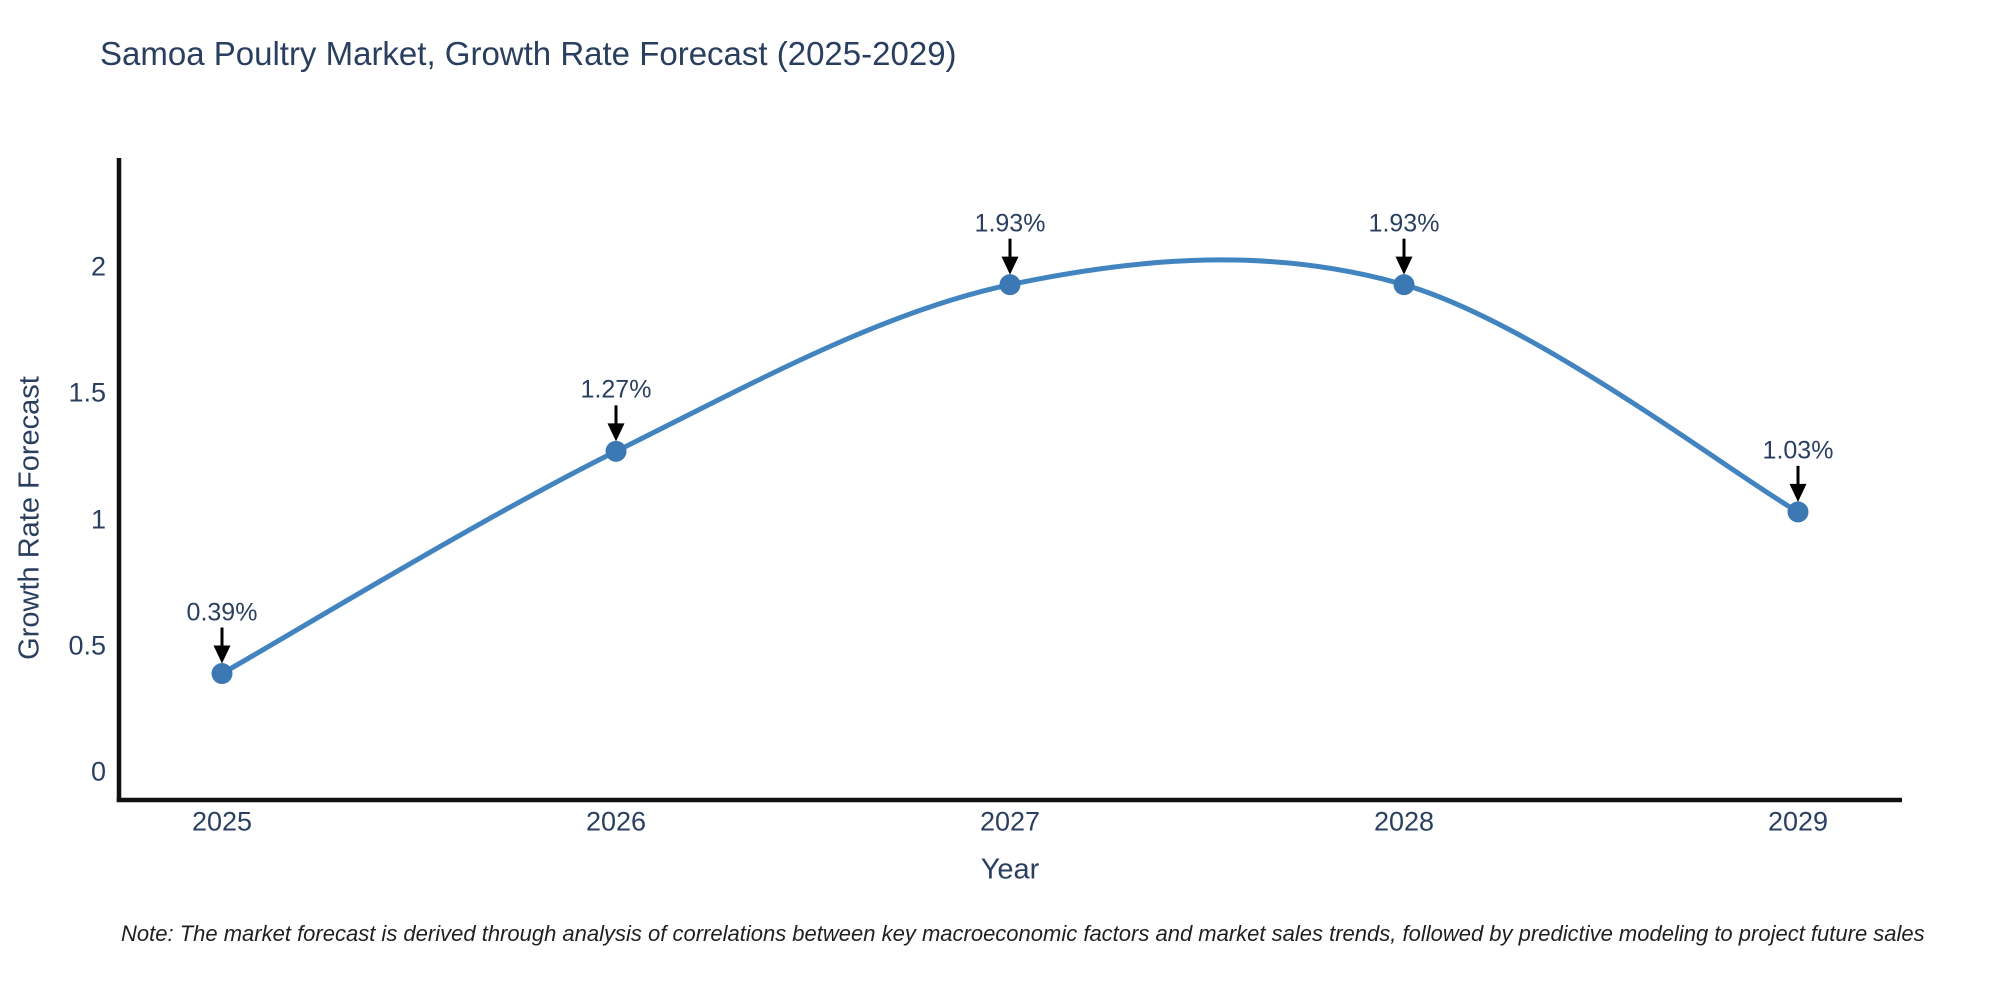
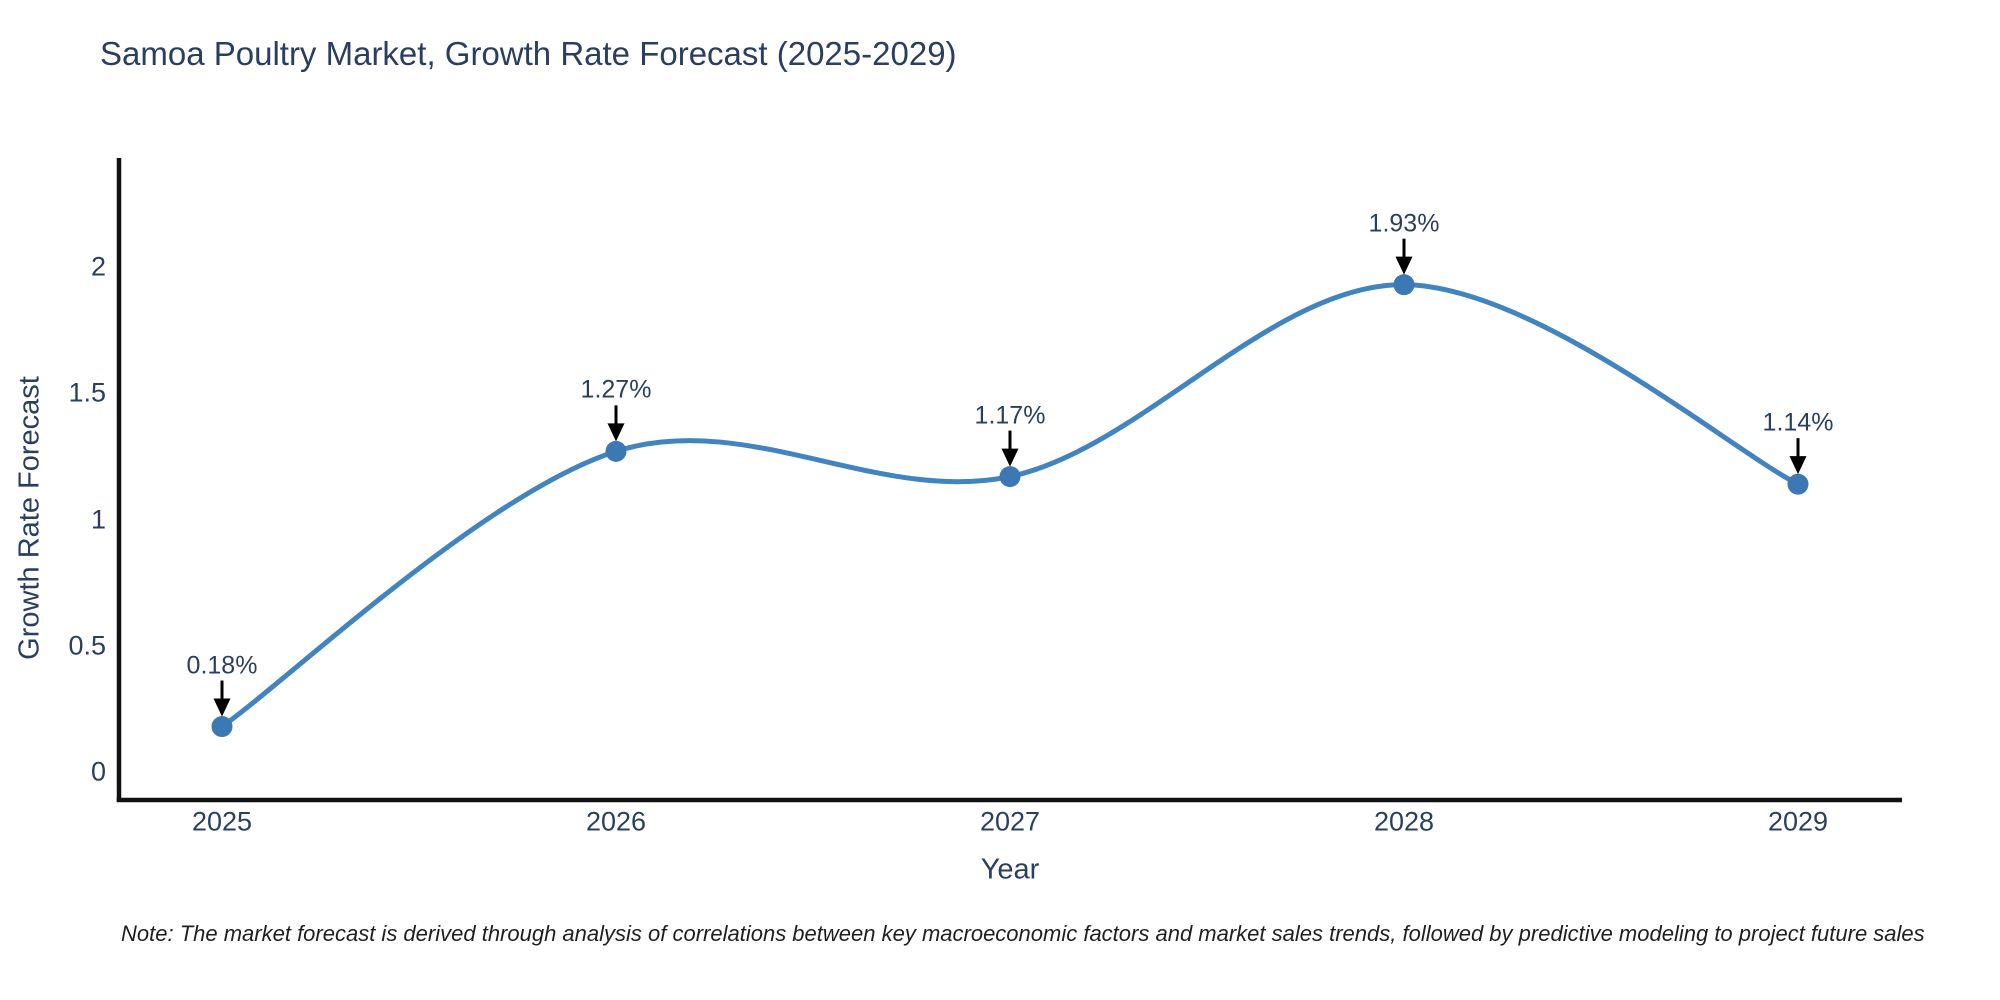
2025: 0.39% -> 0.18%
2027: 1.93% -> 1.17%
2029: 1.03% -> 1.14%
